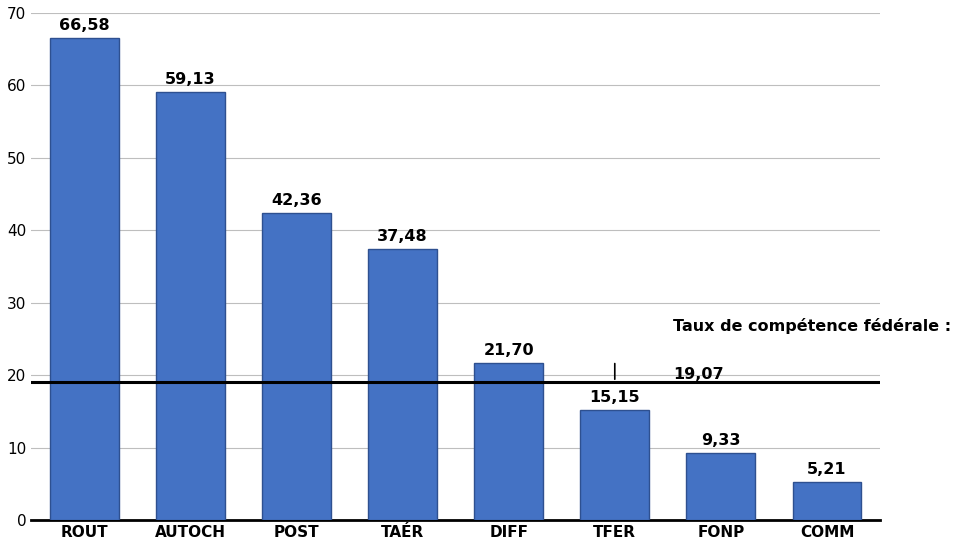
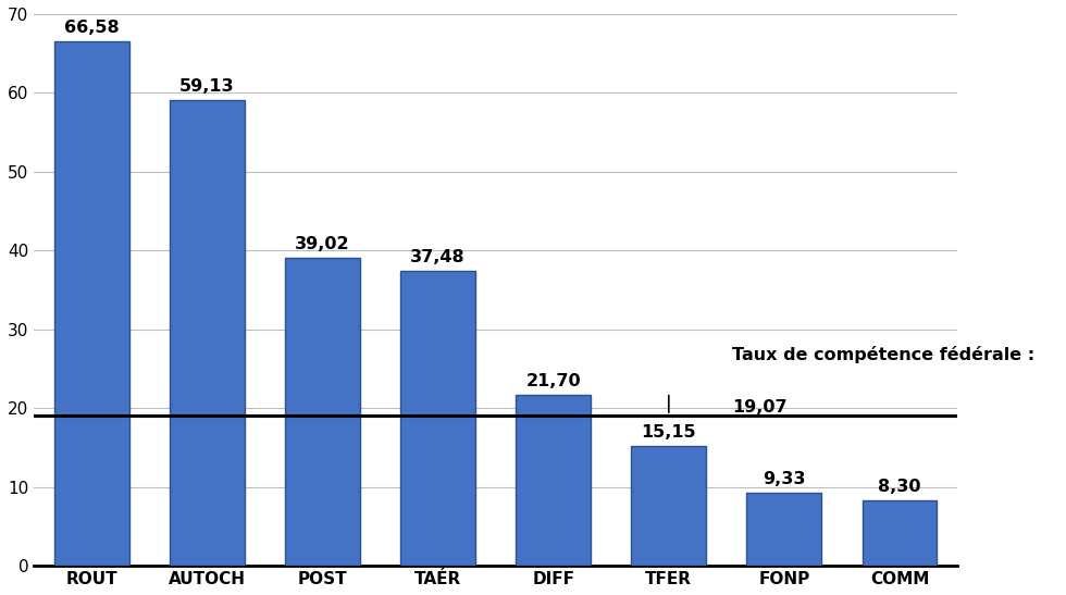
POST: 42,36 -> 39,02
COMM: 5,21 -> 8,30
